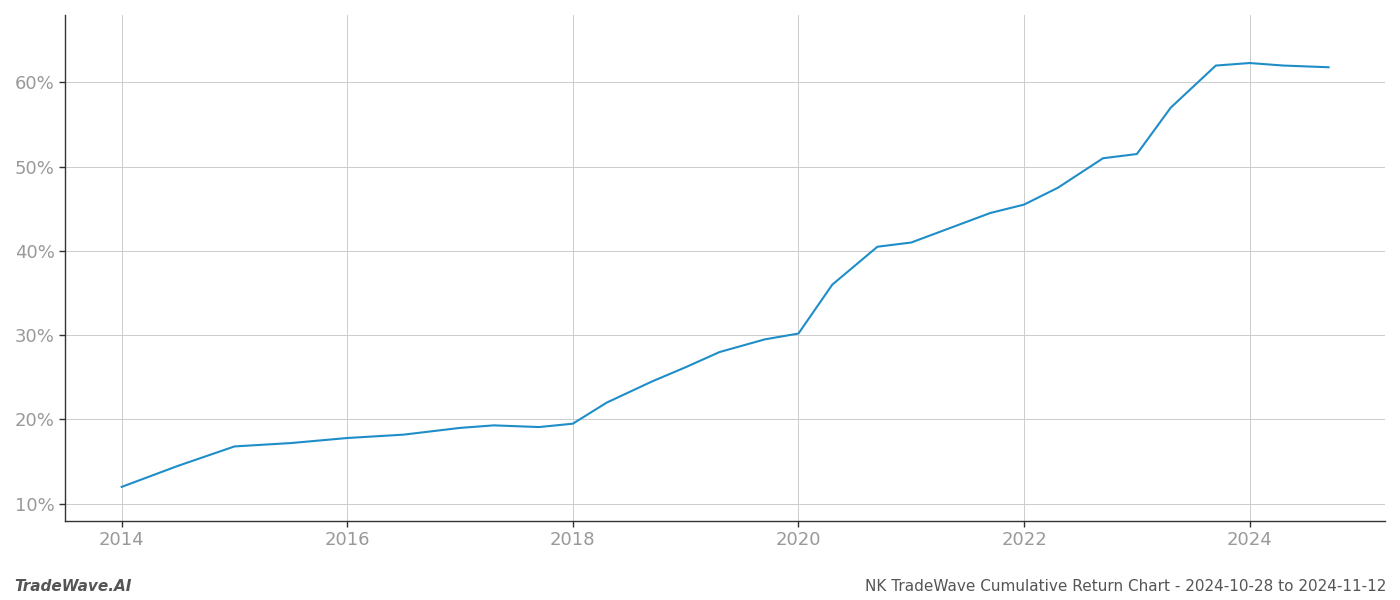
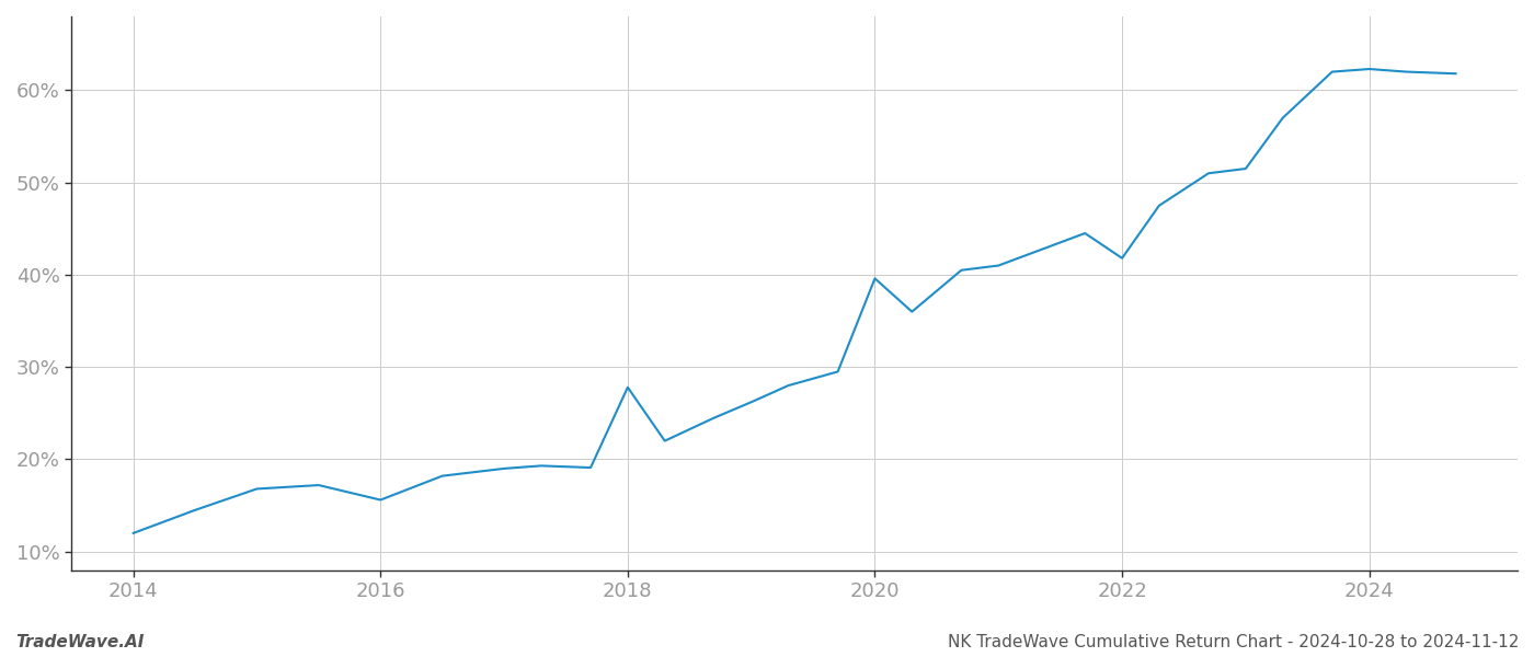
2016: 17.8% -> 15.6%
2018: 19.5% -> 27.8%
2020: 30.2% -> 39.6%
2022: 45.5% -> 41.8%
